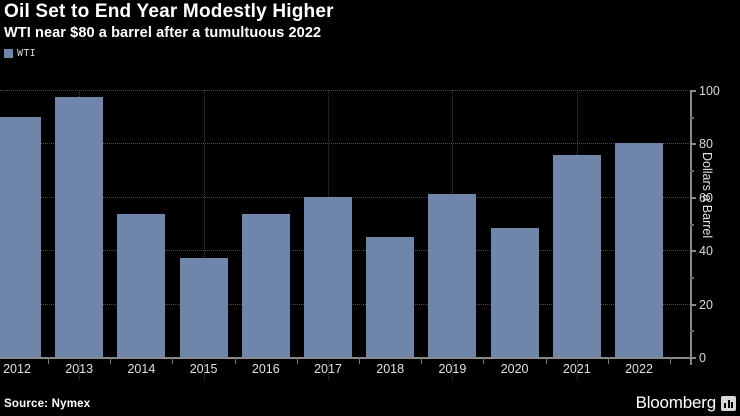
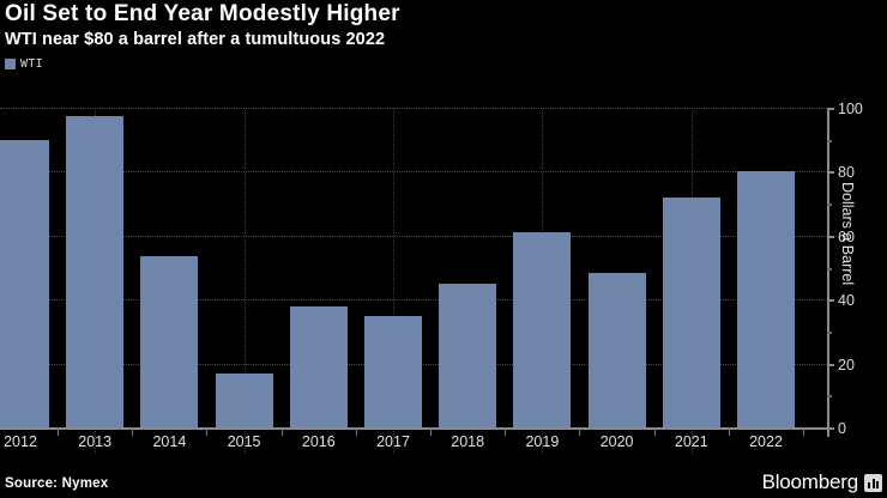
2015: 37 -> 17
2016: 54 -> 38
2017: 60 -> 35
2021: 76 -> 72
